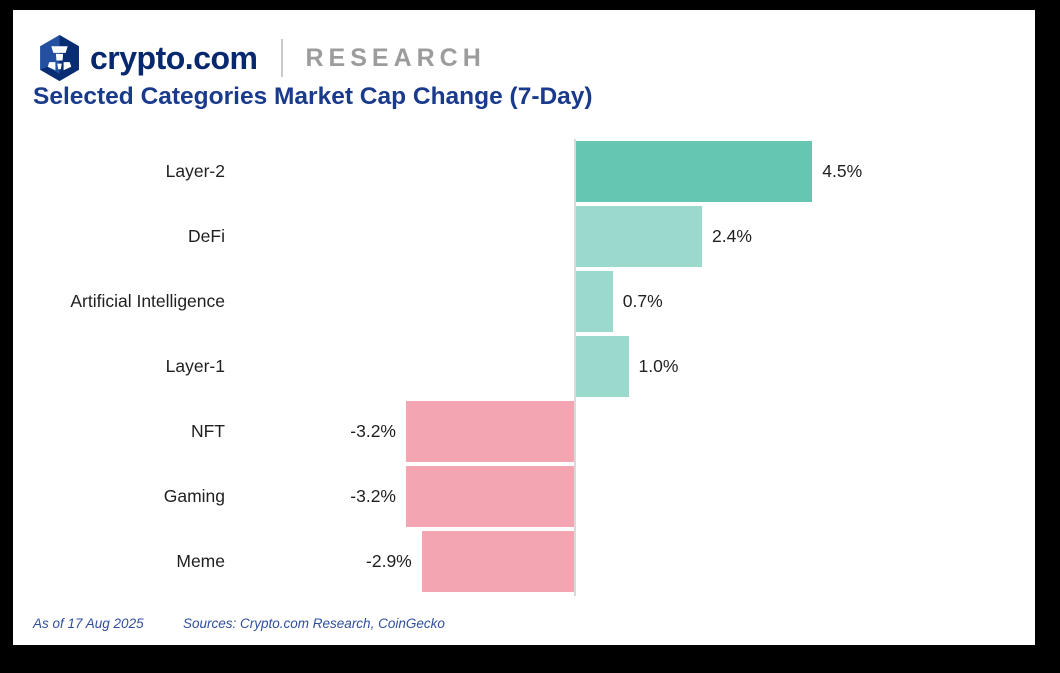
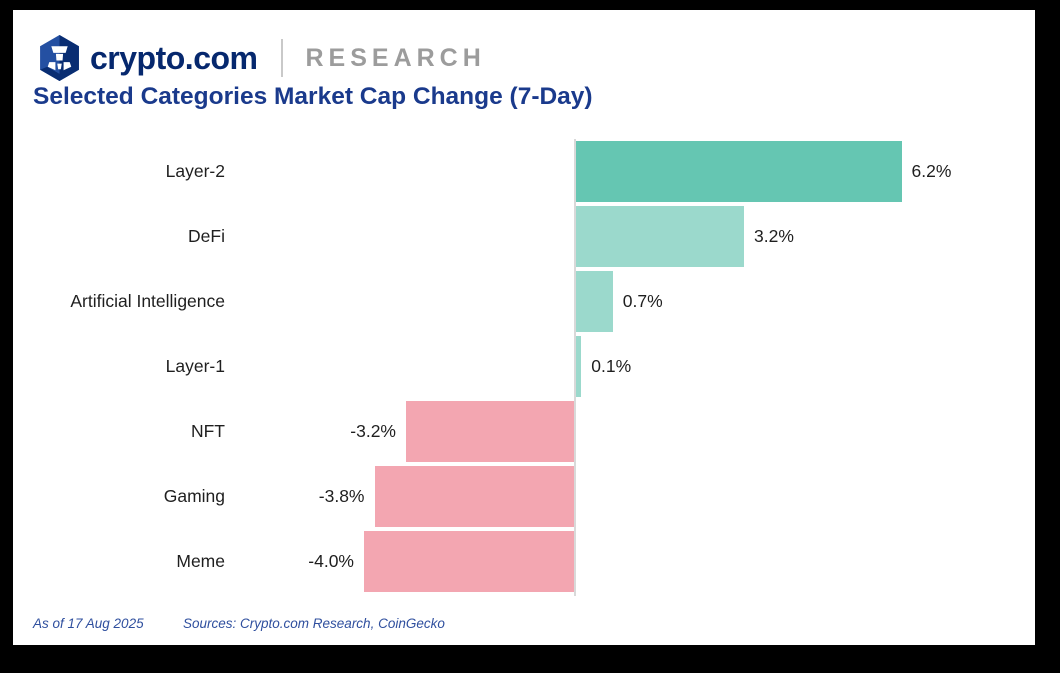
Layer-2: 4.5% -> 6.2%
DeFi: 2.4% -> 3.2%
Layer-1: 1.0% -> 0.1%
Gaming: -3.2% -> -3.8%
Meme: -2.9% -> -4.0%
